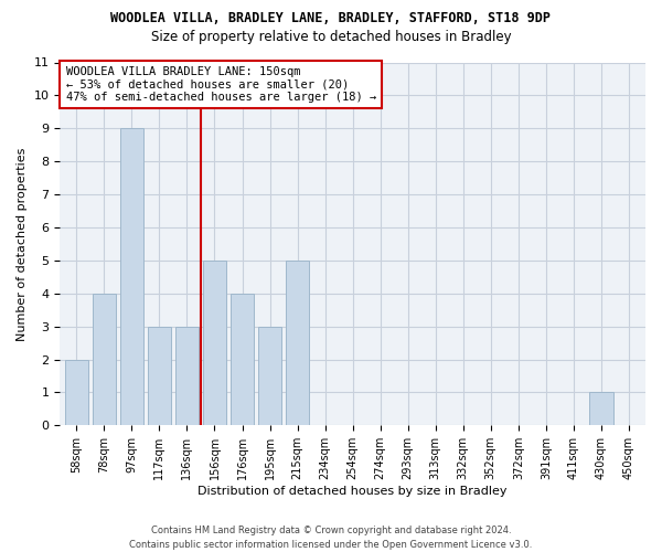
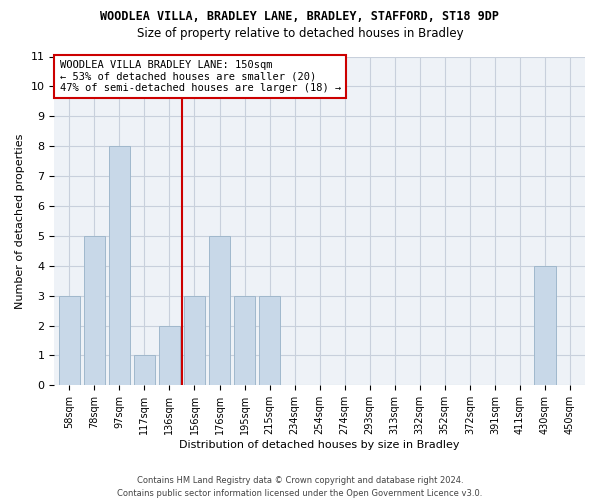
58sqm: 2 -> 3
78sqm: 4 -> 5
97sqm: 9 -> 8
117sqm: 3 -> 1
136sqm: 3 -> 2
156sqm: 5 -> 3
176sqm: 4 -> 5
215sqm: 5 -> 3
430sqm: 1 -> 4
